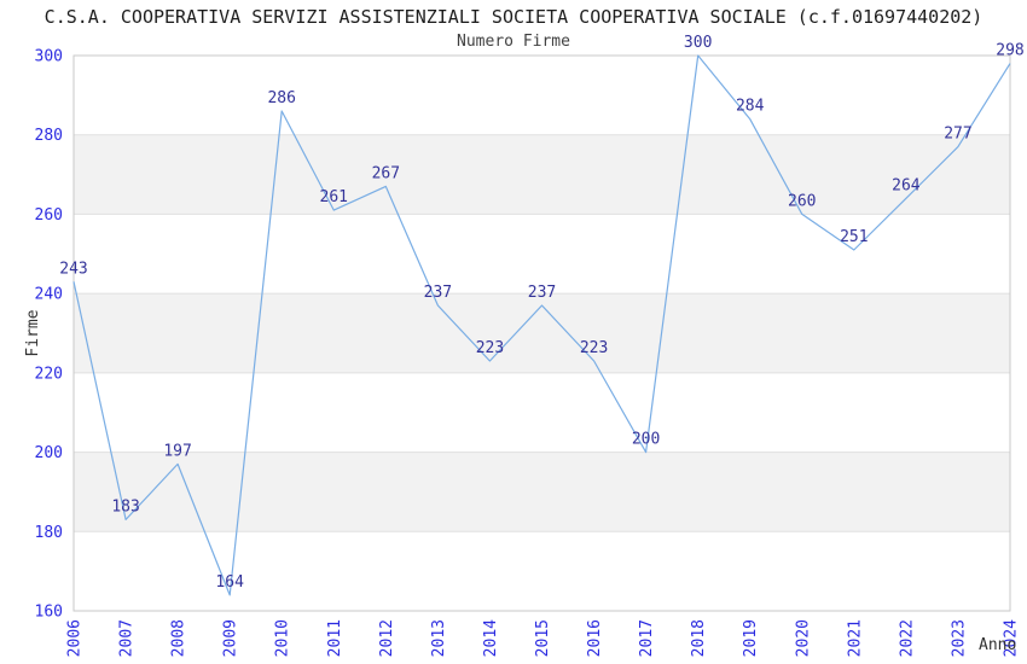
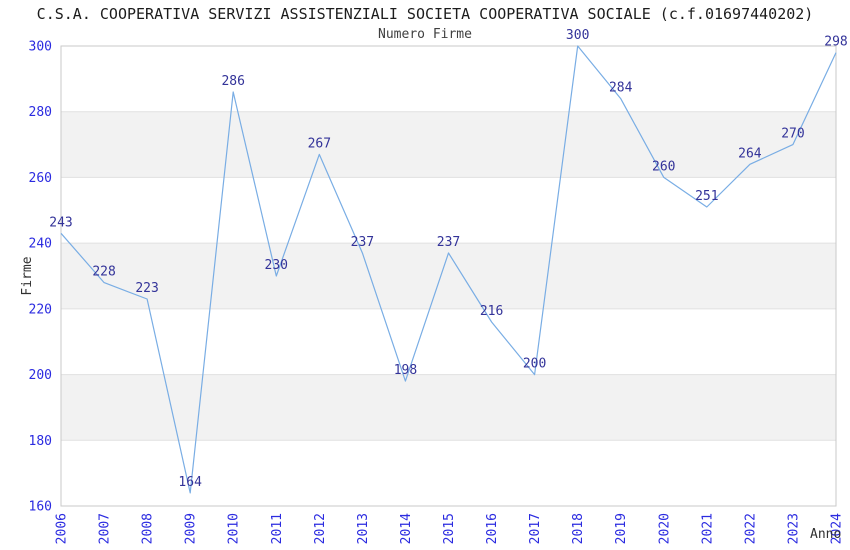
2007: 183 -> 228
2008: 197 -> 223
2011: 261 -> 230
2014: 223 -> 198
2016: 223 -> 216
2023: 277 -> 270
